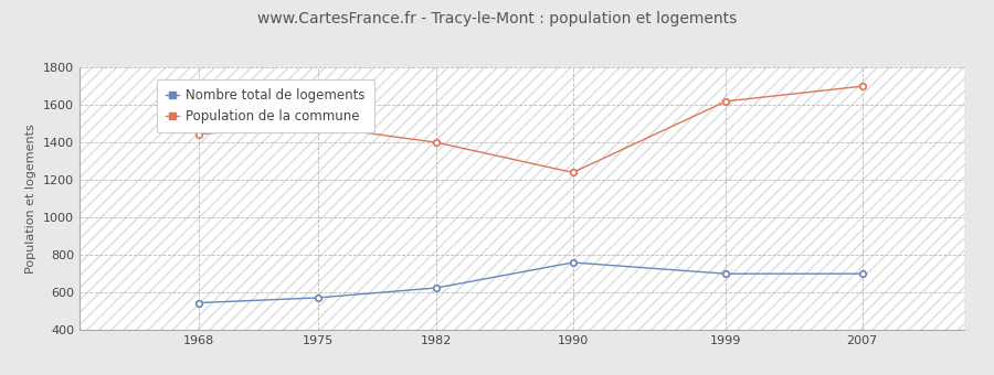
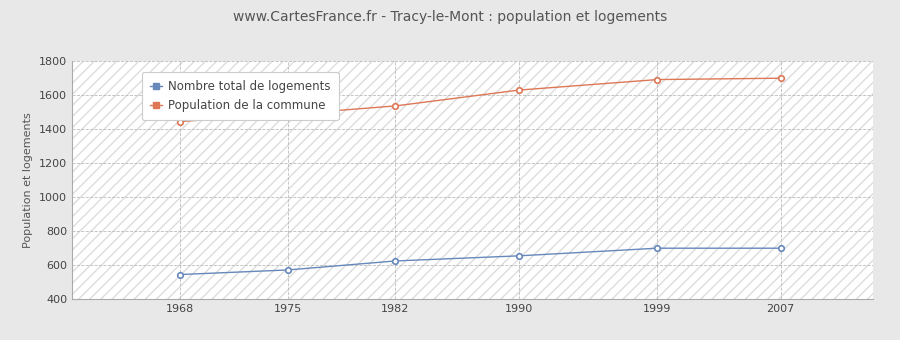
Population de la commune/1982: 1400 -> 1540
Nombre total de logements/1990: 760 -> 660
Population de la commune/1990: 1240 -> 1630
Population de la commune/1999: 1620 -> 1690
